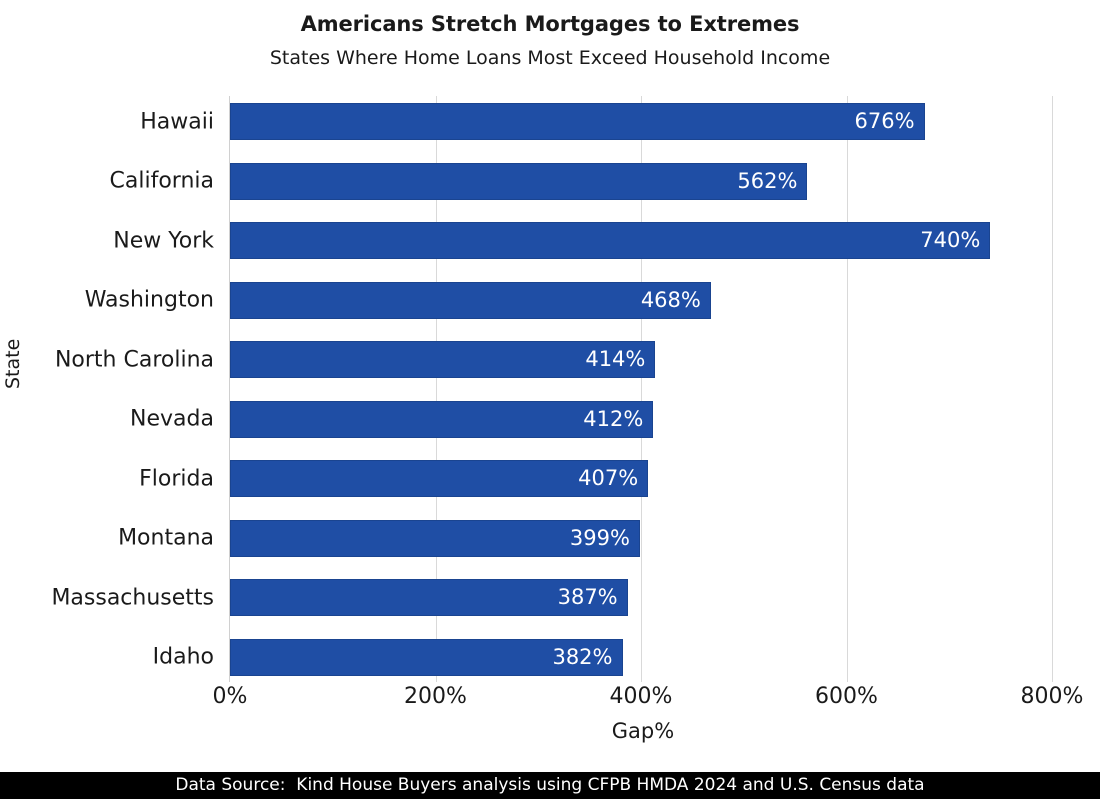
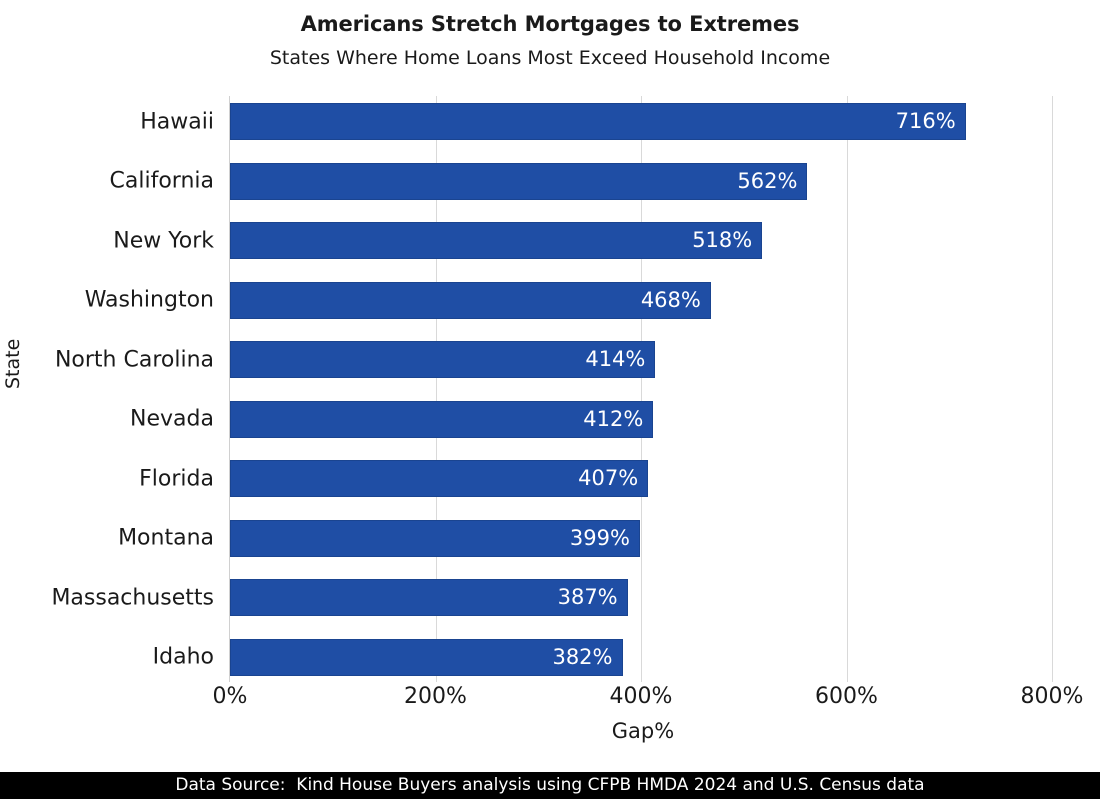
Hawaii: 676% -> 716%
New York: 740% -> 518%
